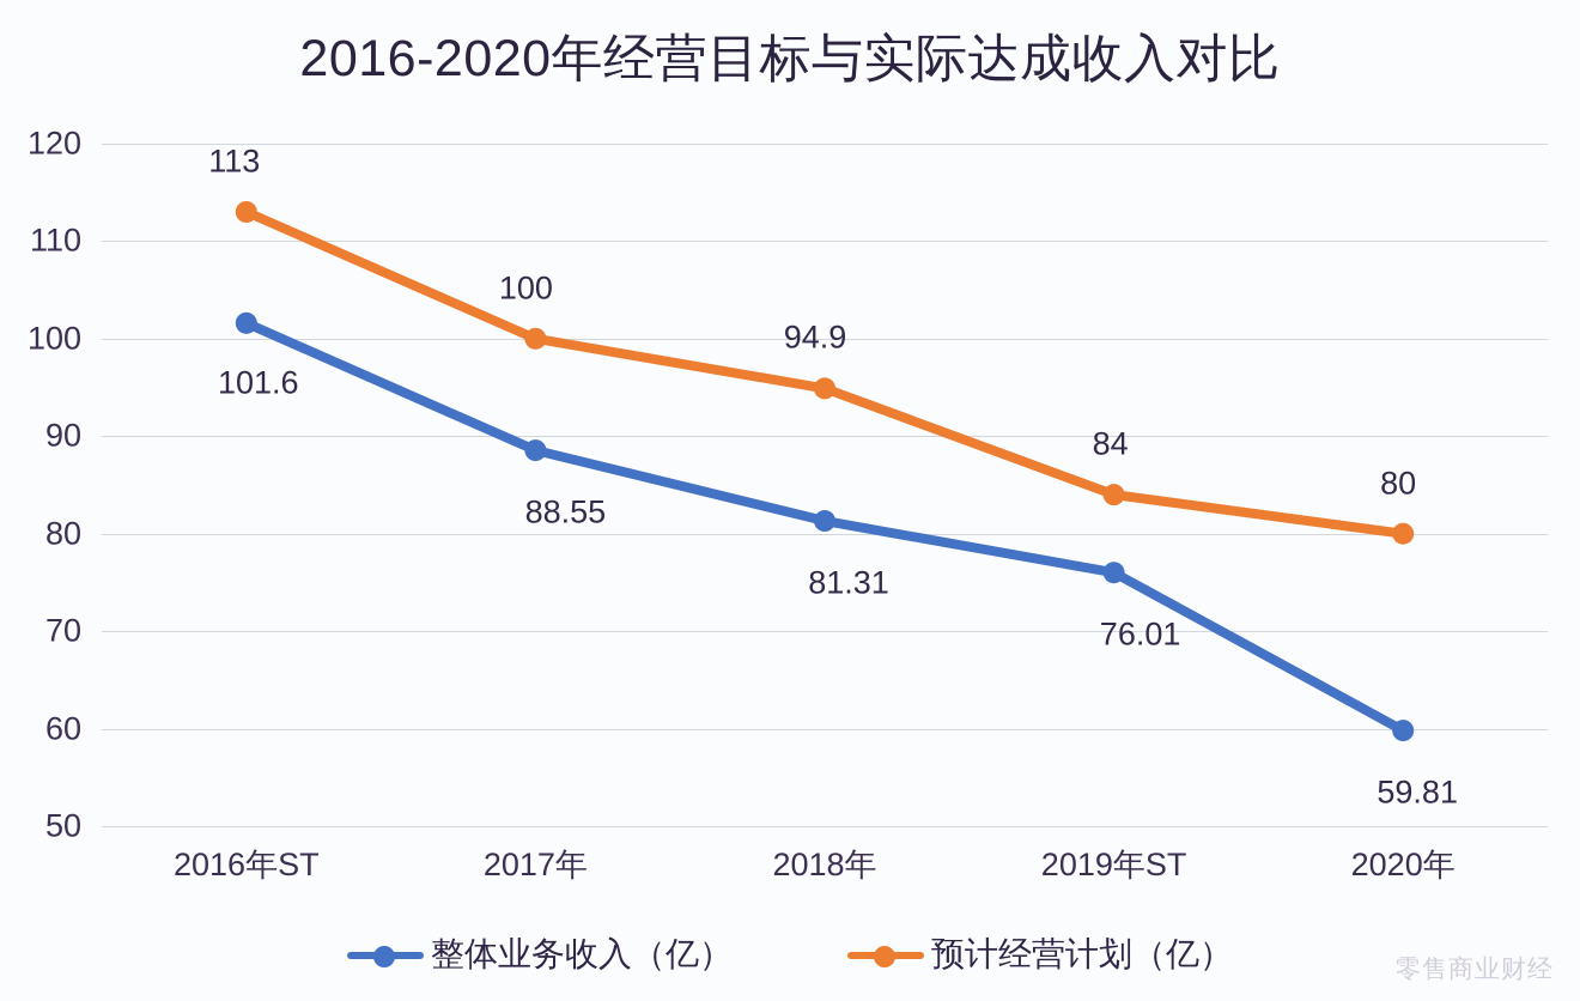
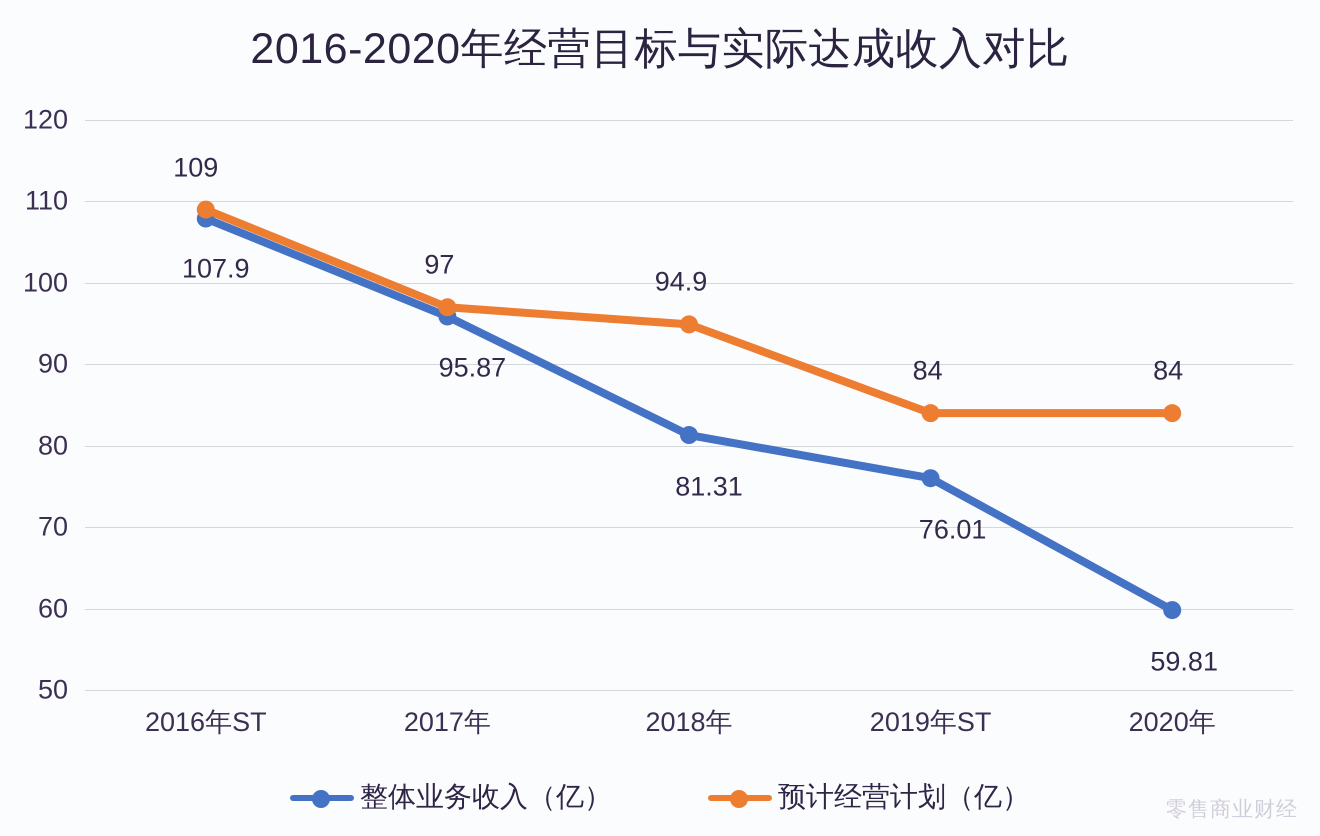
整体业务收入（亿）/2016年ST: 101.6 -> 107.9
预计经营计划（亿）/2016年ST: 113 -> 109
整体业务收入（亿）/2017年: 88.55 -> 95.87
预计经营计划（亿）/2017年: 100 -> 97
预计经营计划（亿）/2020年: 80 -> 84
